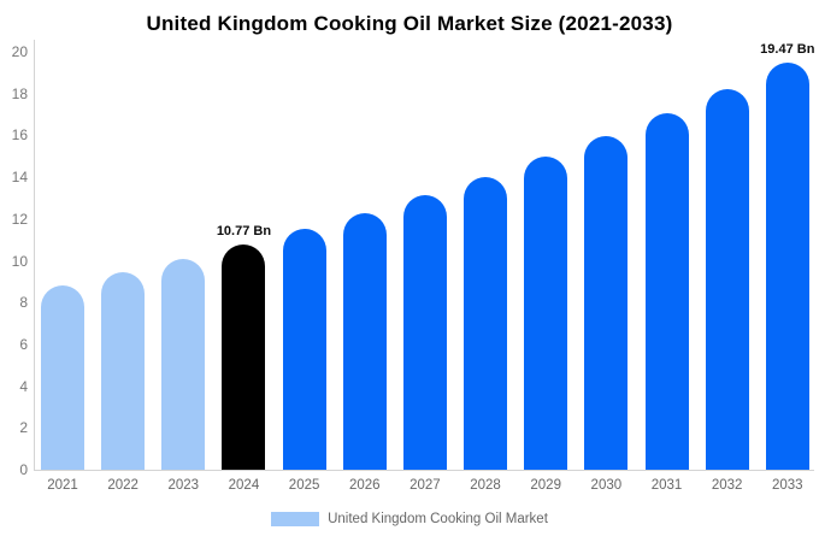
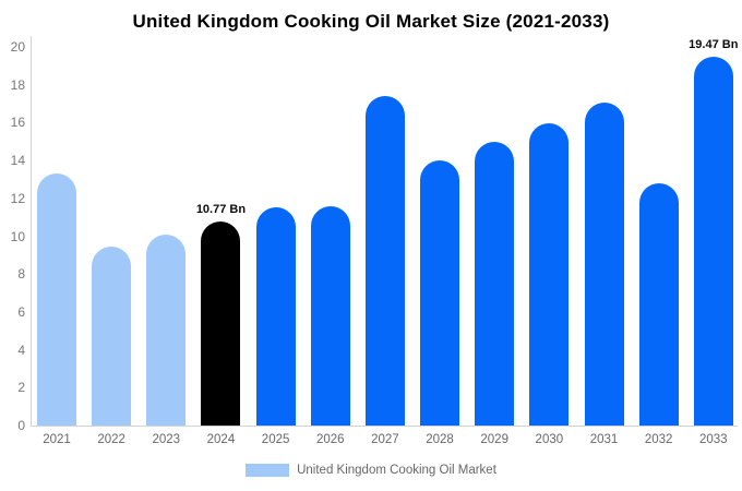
2021: 8.8 -> 13.3
2026: 12.3 -> 11.6
2027: 13.1 -> 17.4
2032: 18.2 -> 12.8
